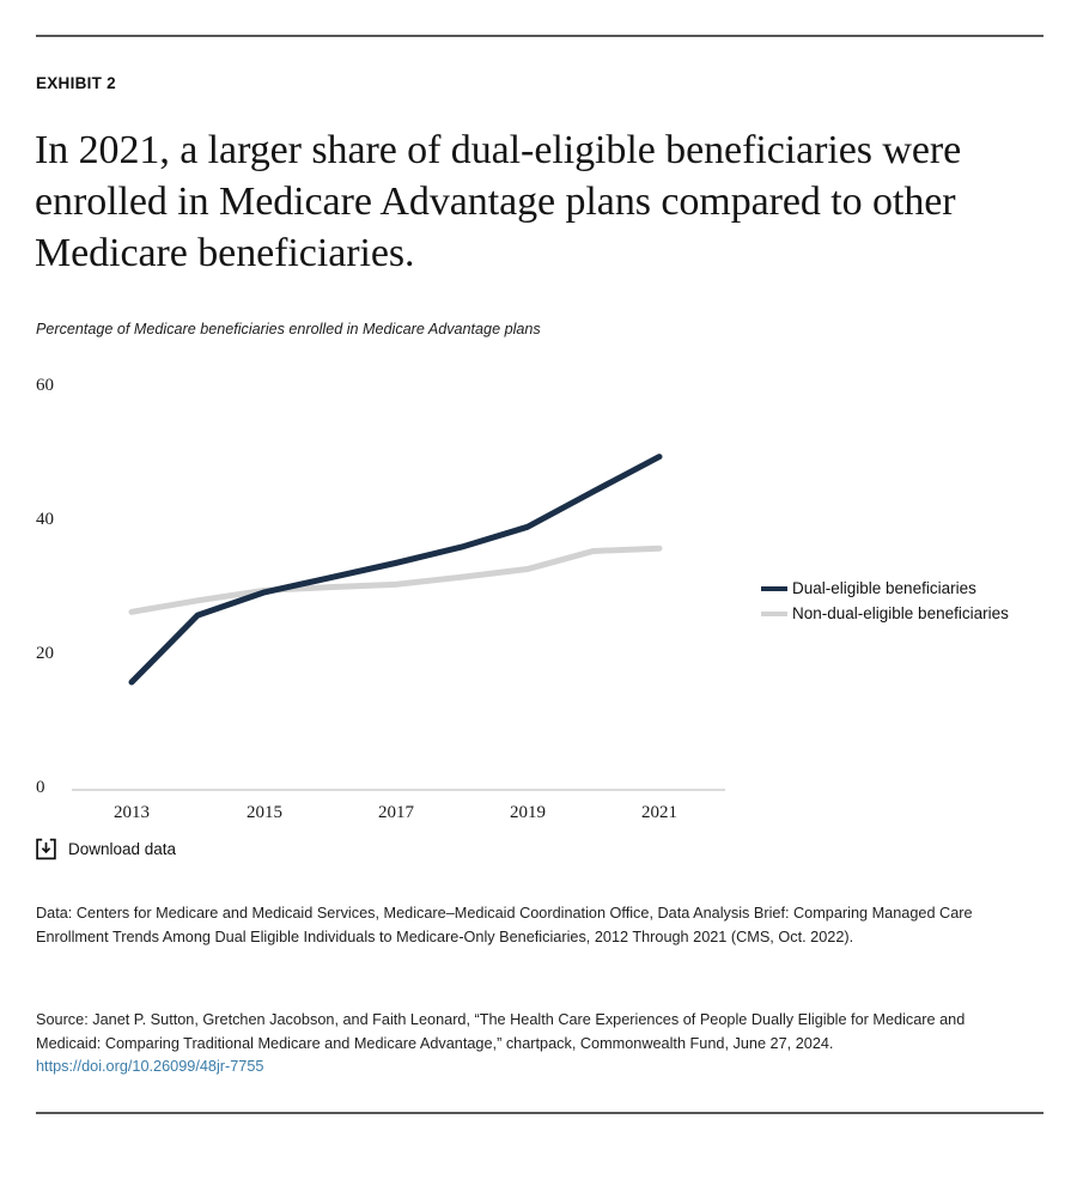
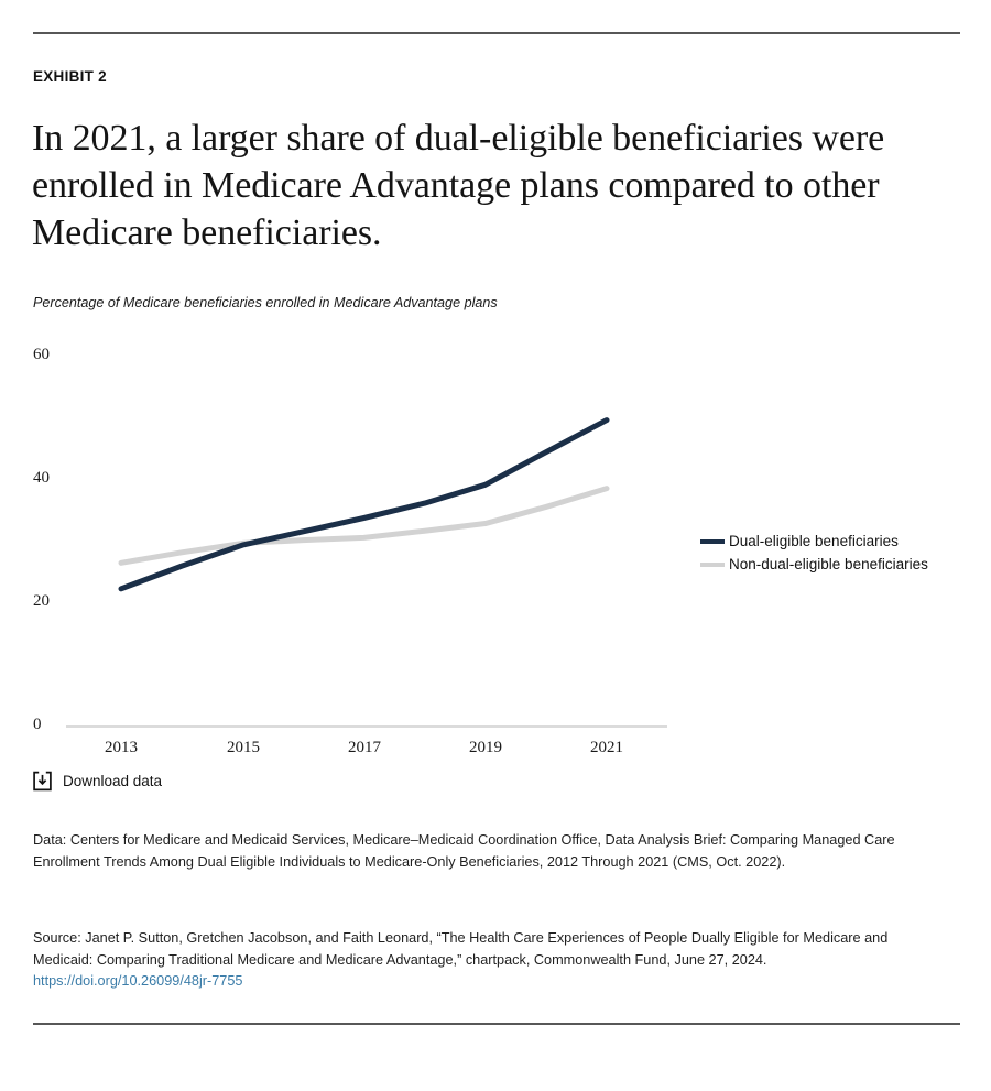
Dual-eligible beneficiaries/2013: 16 -> 22
Non-dual-eligible beneficiaries/2021: 36 -> 39
